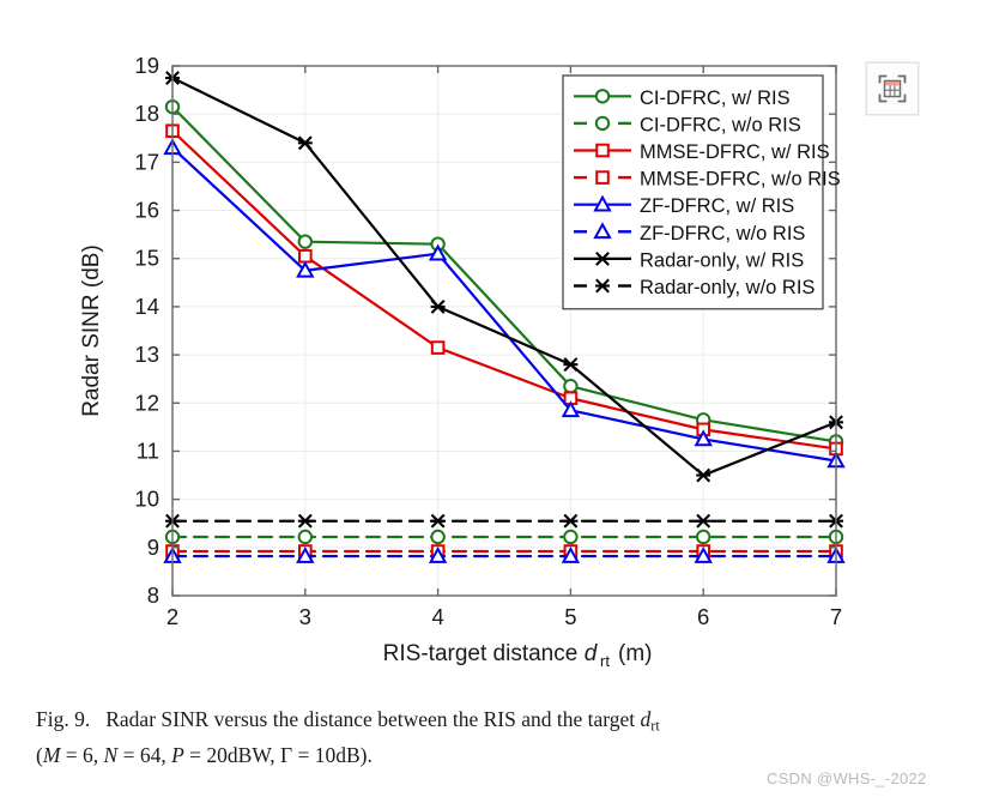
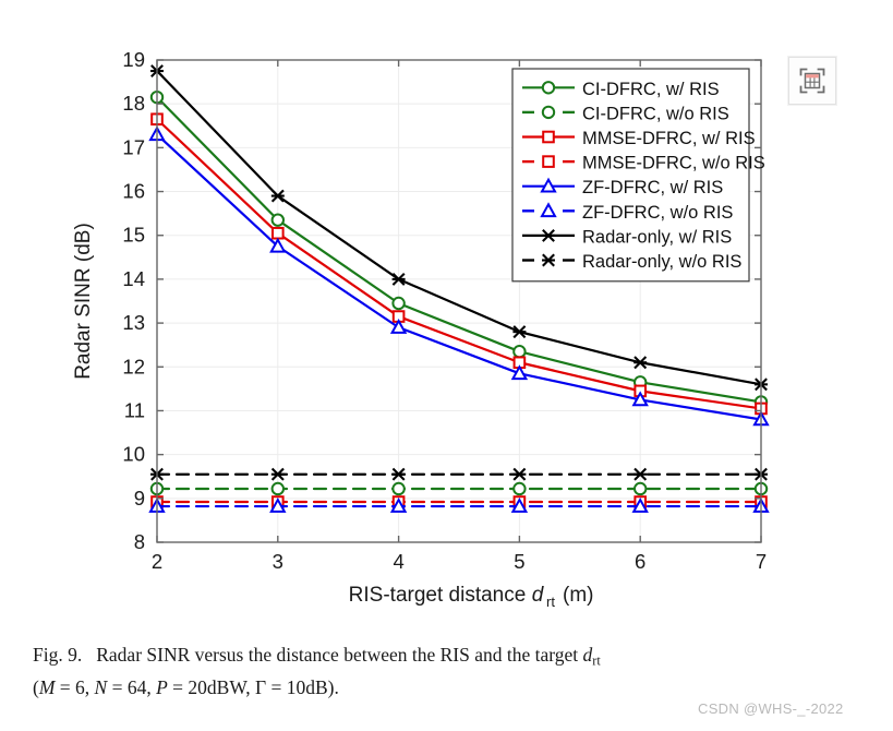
Radar-only, w/ RIS/3: 17.4 -> 15.9
CI-DFRC, w/ RIS/4: 15.3 -> 13.4
ZF-DFRC, w/ RIS/4: 15.1 -> 12.9
Radar-only, w/ RIS/6: 10.5 -> 12.1
